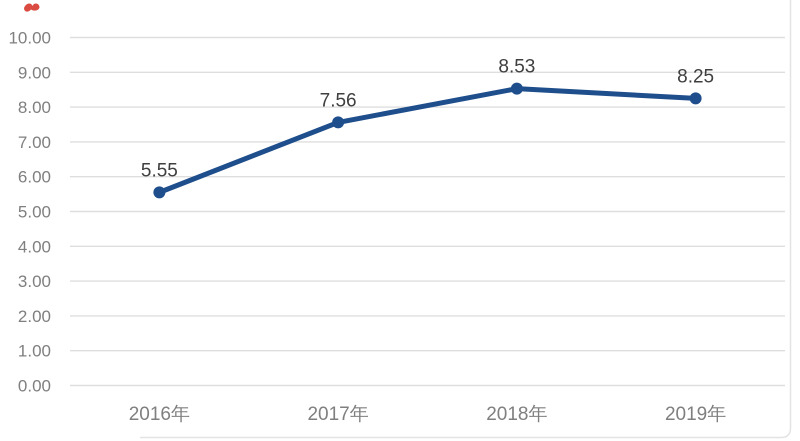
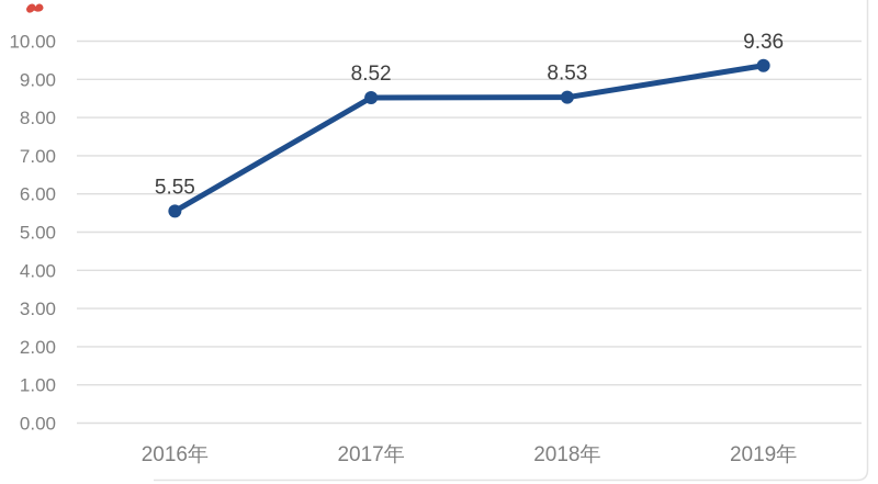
2017年: 7.56 -> 8.52
2019年: 8.25 -> 9.36
